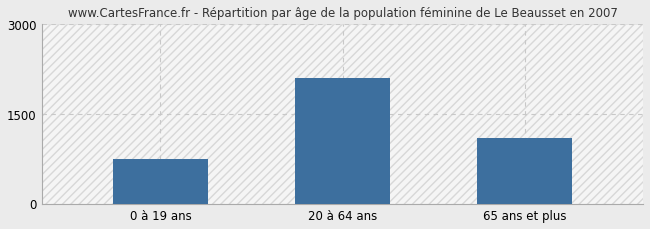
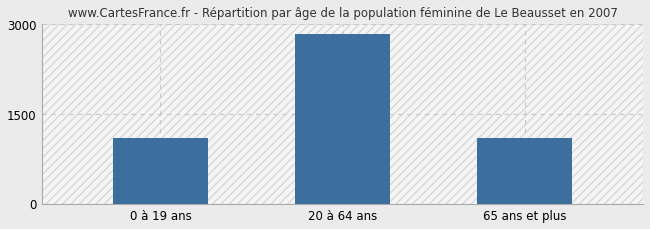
0 à 19 ans: 740 -> 1090
20 à 64 ans: 2100 -> 2840
